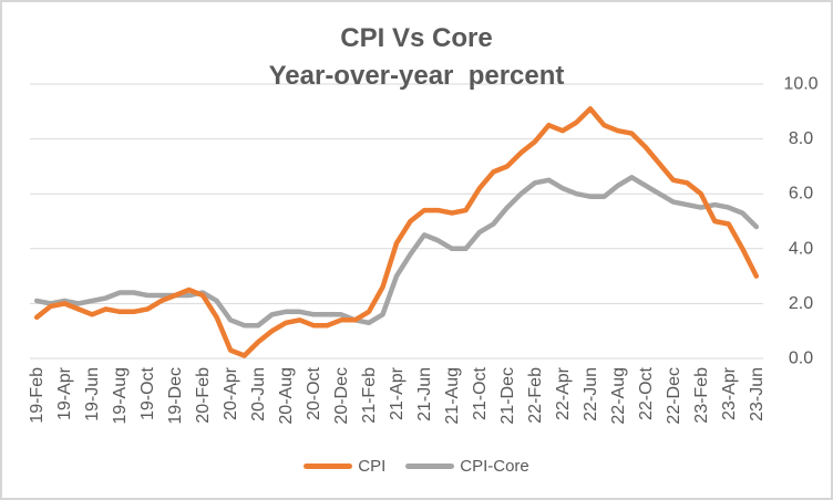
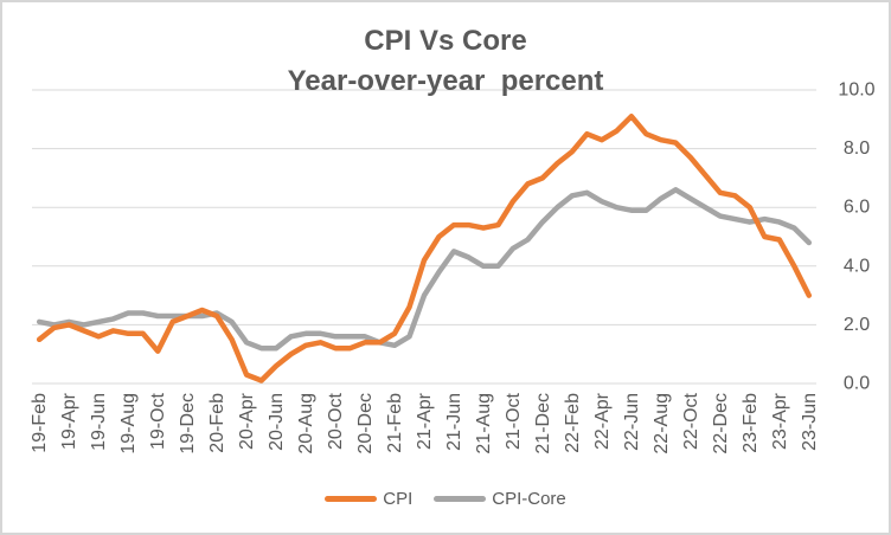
CPI/19-Oct: 1.8 -> 1.1
